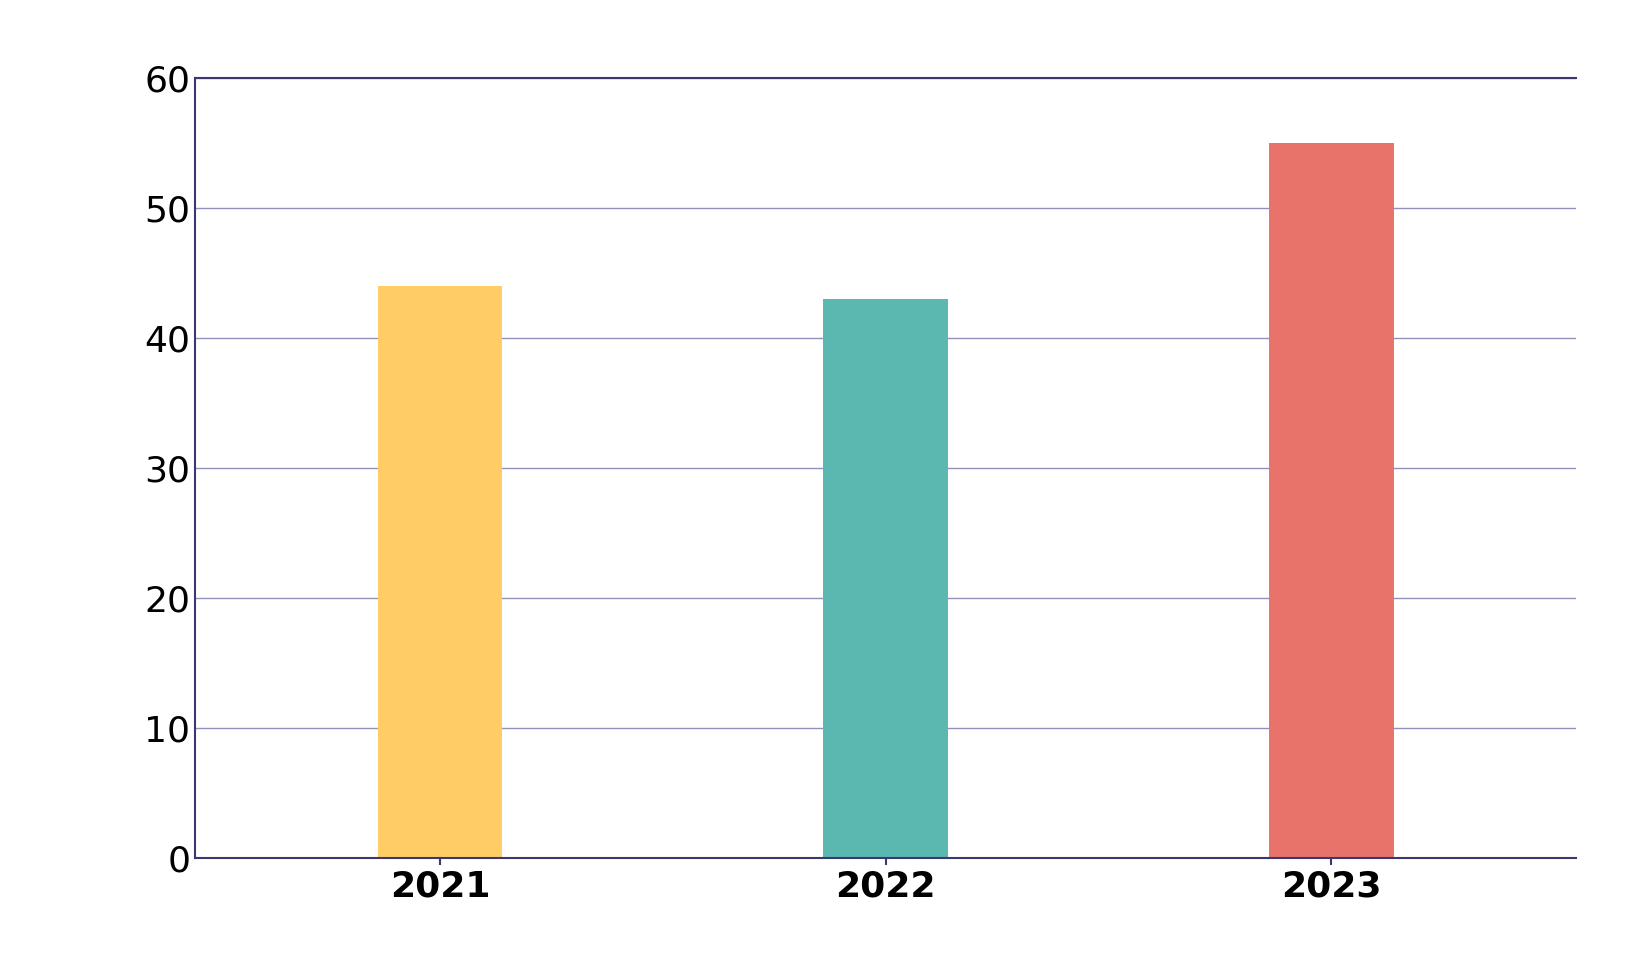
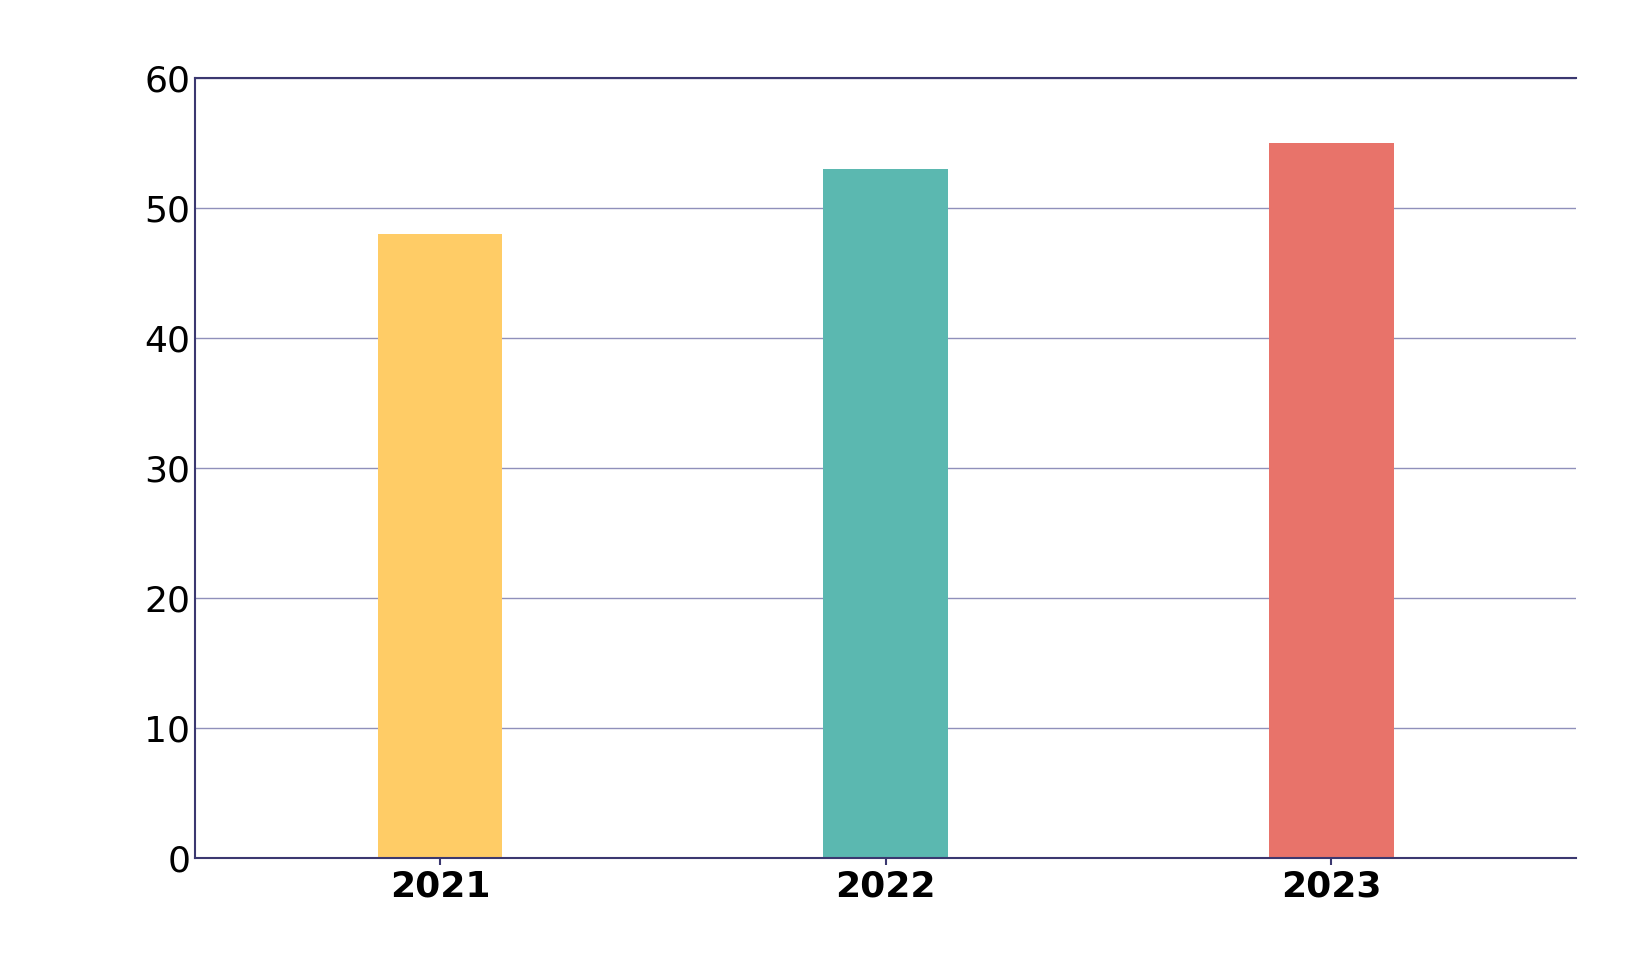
2021: 44 -> 48
2022: 43 -> 53
